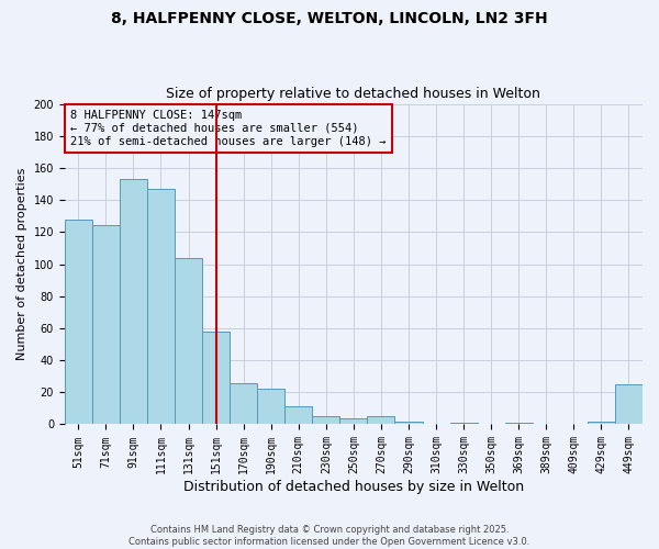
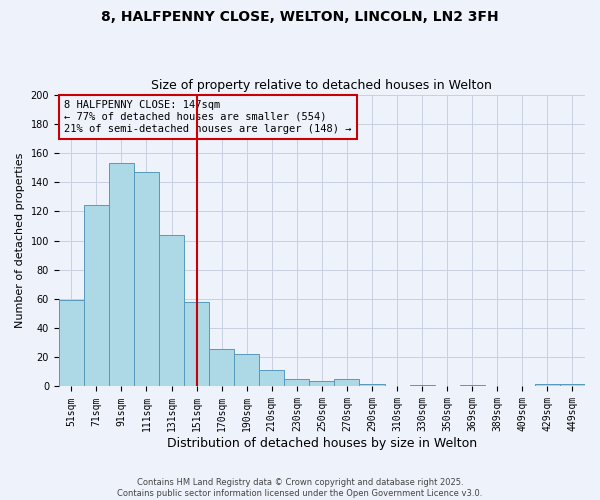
51sqm: 128 -> 59
449sqm: 25 -> 2
